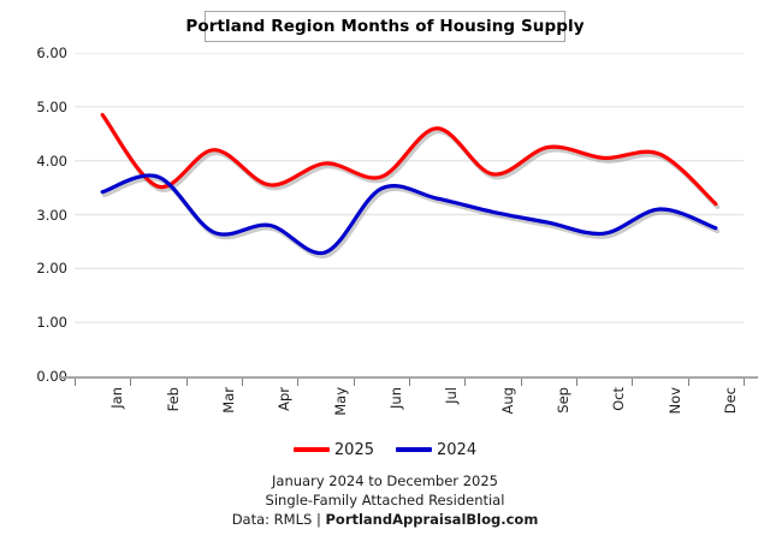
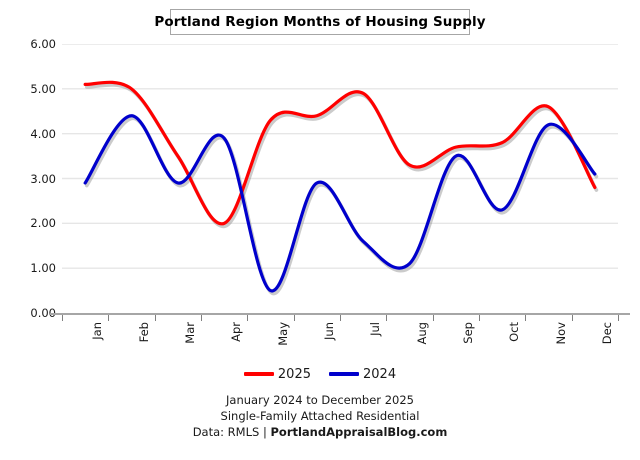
2025/Jan: 4.8 -> 5.1
2024/Jan: 3.4 -> 2.9
2025/Feb: 3.5 -> 5.0
2024/Feb: 3.7 -> 4.4
2025/Mar: 4.2 -> 3.5
2024/Mar: 2.7 -> 2.9
2025/Apr: 3.5 -> 2.0
2024/Apr: 2.8 -> 3.9
2025/May: 4.0 -> 4.3
2024/May: 2.3 -> 0.5
2025/Jun: 3.7 -> 4.4
2024/Jun: 3.5 -> 2.9
2025/Jul: 4.6 -> 4.9
2024/Jul: 3.3 -> 1.6
2025/Aug: 3.8 -> 3.3
2024/Aug: 3.0 -> 1.1
2025/Sep: 4.2 -> 3.7
2024/Sep: 2.9 -> 3.5
2025/Oct: 4.0 -> 3.8
2024/Oct: 2.6 -> 2.3
2025/Nov: 4.1 -> 4.6
2024/Nov: 3.1 -> 4.2
2025/Dec: 3.2 -> 2.8
2024/Dec: 2.8 -> 3.1
